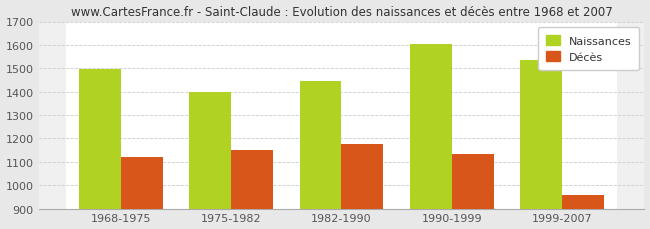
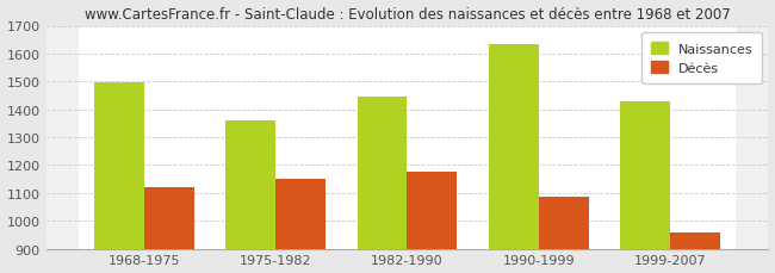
Naissances/1975-1982: 1400 -> 1360
Naissances/1990-1999: 1605 -> 1635
Décès/1990-1999: 1135 -> 1085
Naissances/1999-2007: 1535 -> 1430
